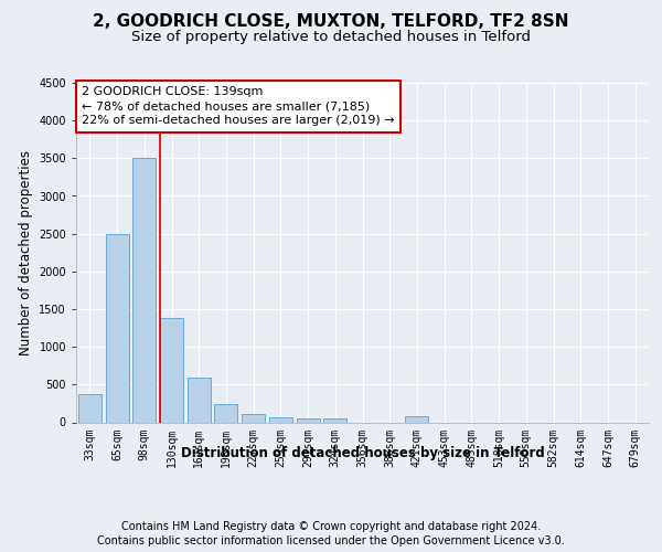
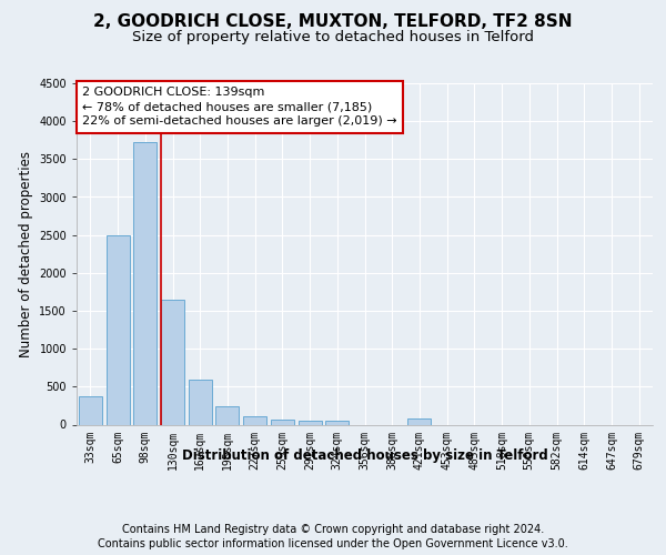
98sqm: 3500 -> 3730
130sqm: 1380 -> 1640
